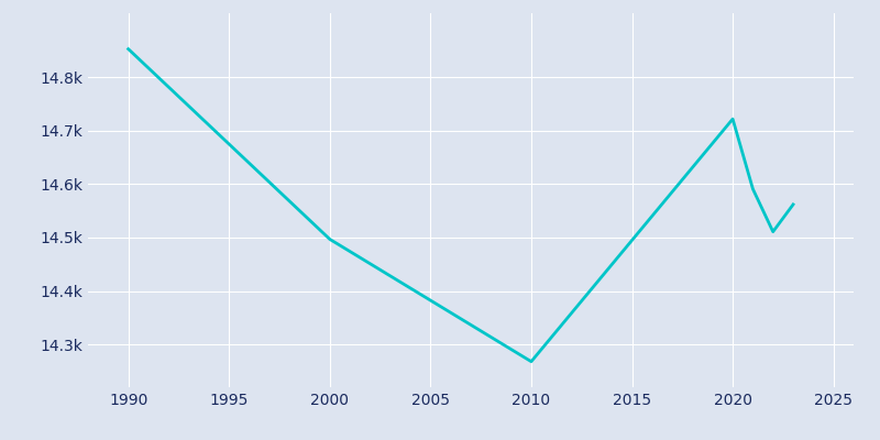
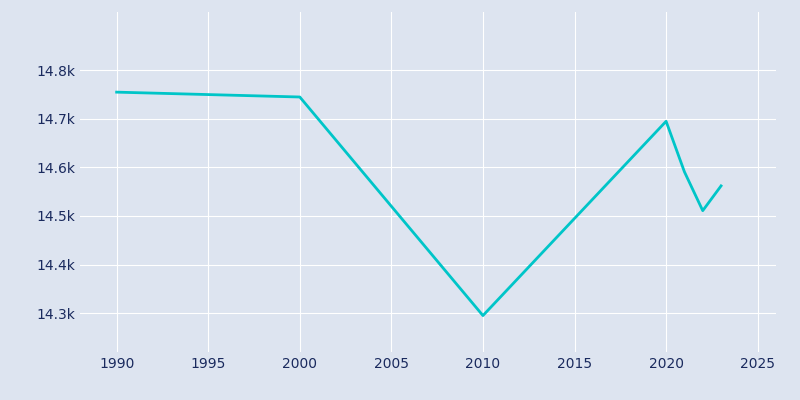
1990: 14.853k -> 14.755k
2000: 14.497k -> 14.745k
2010: 14.268k -> 14.295k
2020: 14.722k -> 14.695k
